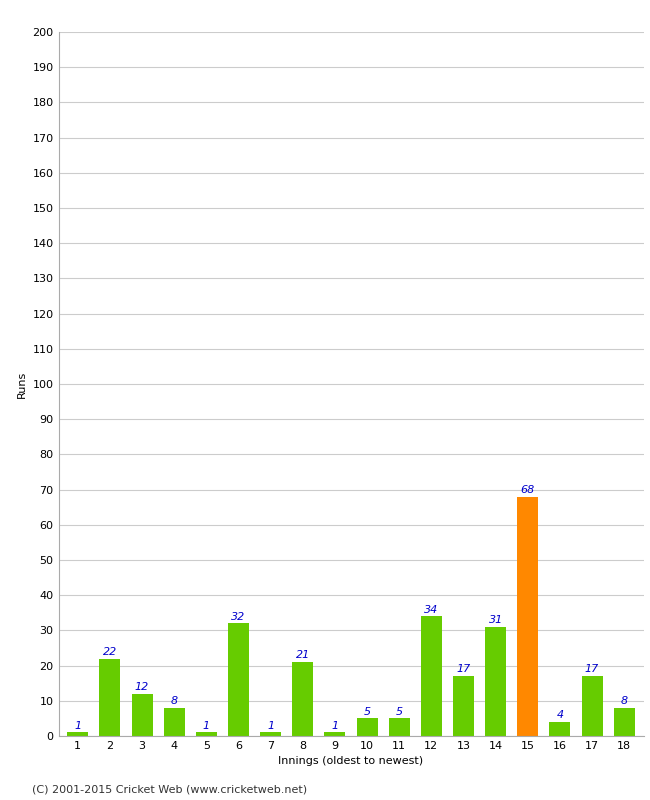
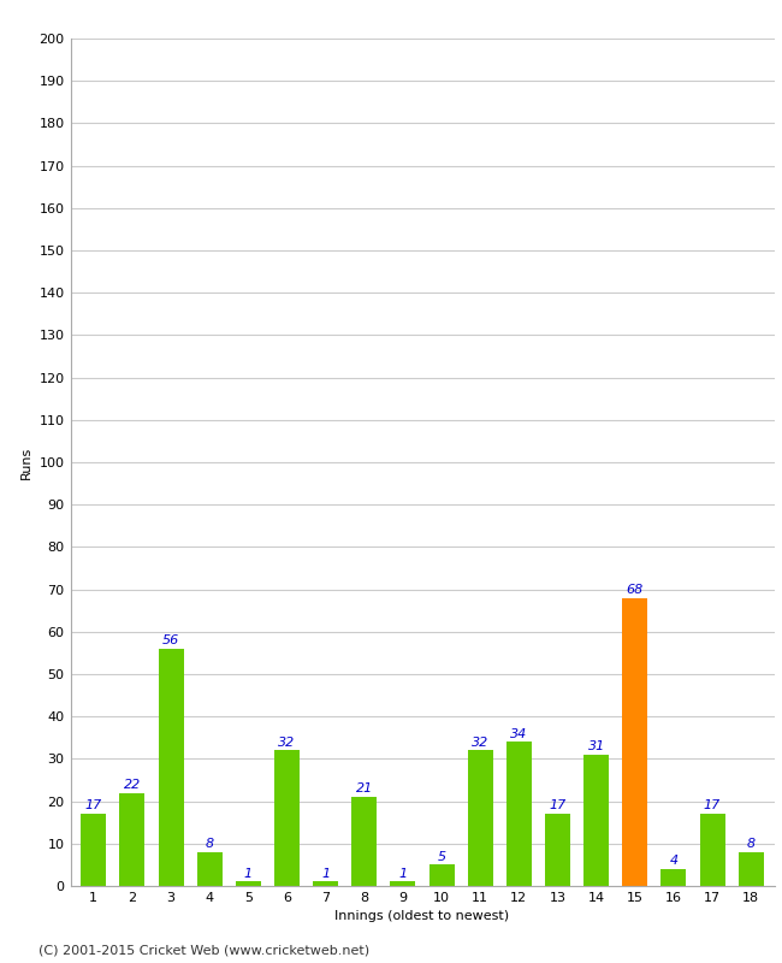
1: 1 -> 17
3: 12 -> 56
11: 5 -> 32
